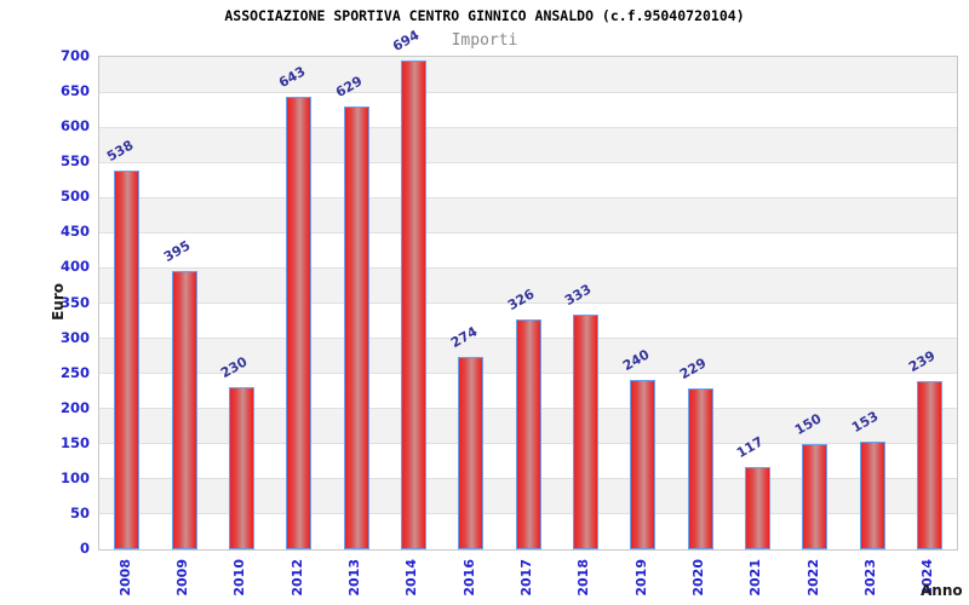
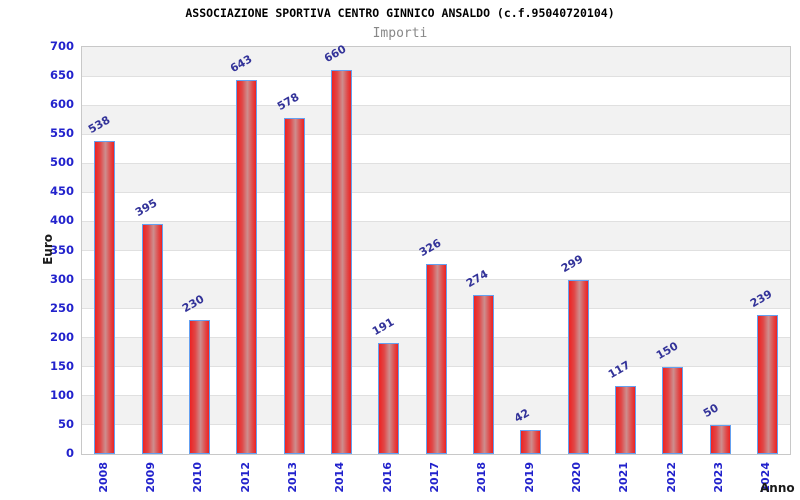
2013: 629 -> 578
2014: 694 -> 660
2016: 274 -> 191
2018: 333 -> 274
2019: 240 -> 42
2020: 229 -> 299
2023: 153 -> 50
